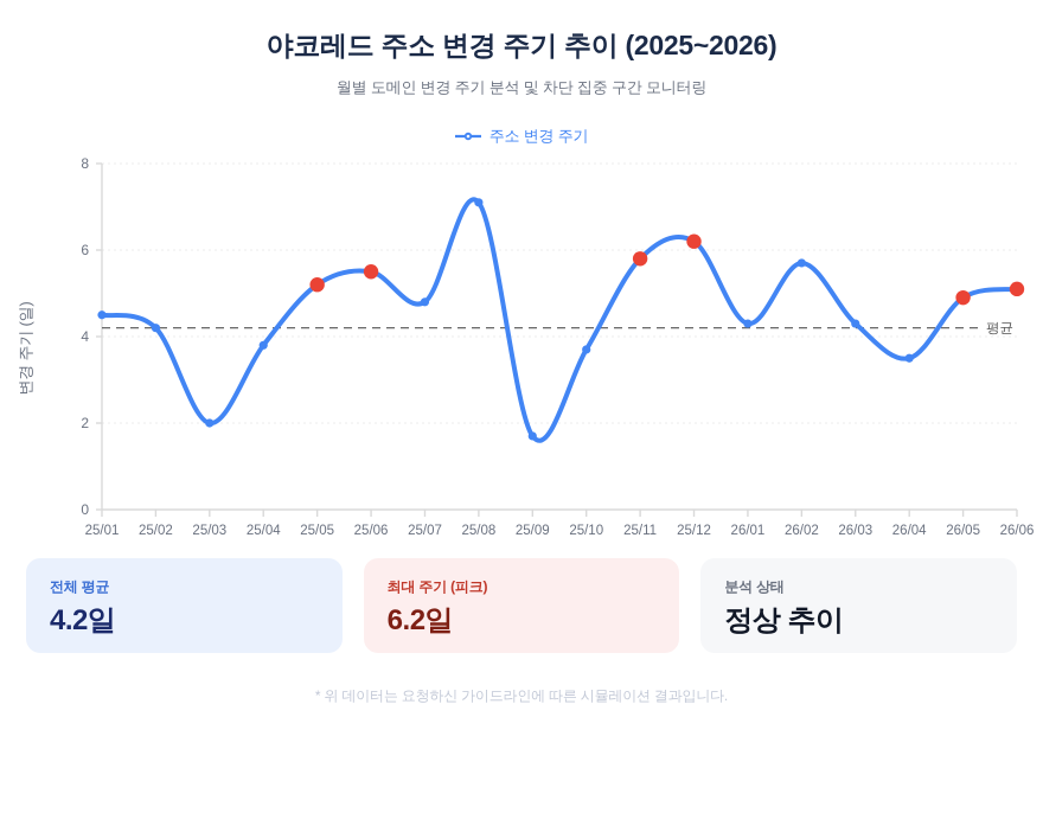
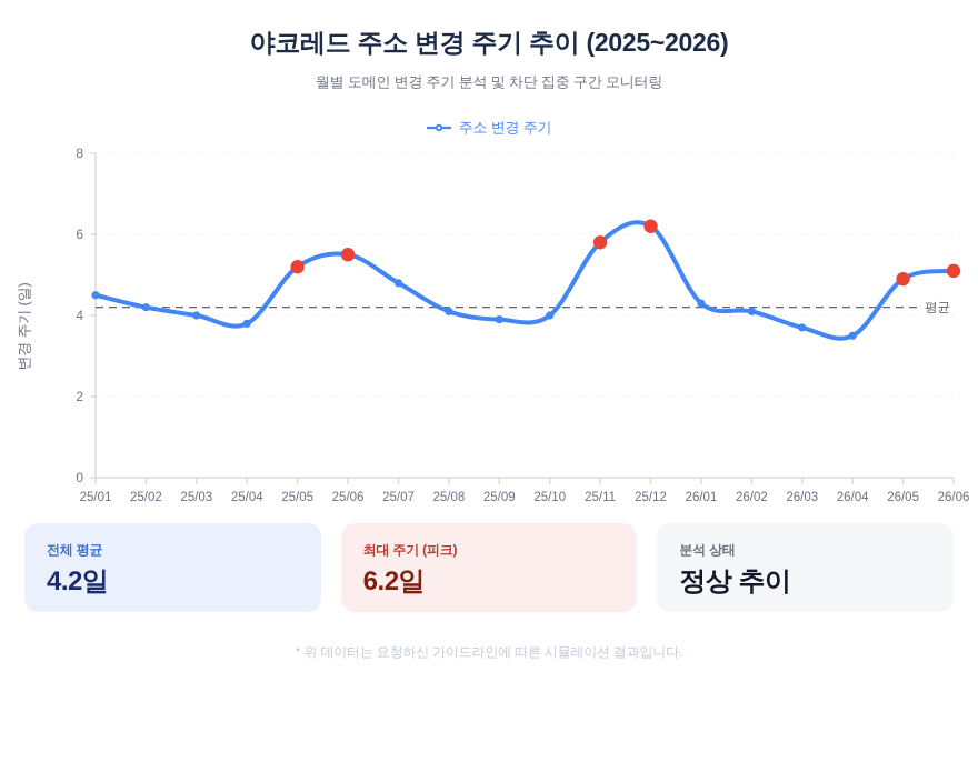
25/03: 2.0 -> 4.0
25/08: 7.1 -> 4.1
25/09: 1.7 -> 3.9
25/10: 3.7 -> 4.0
26/02: 5.7 -> 4.1
26/03: 4.3 -> 3.7
